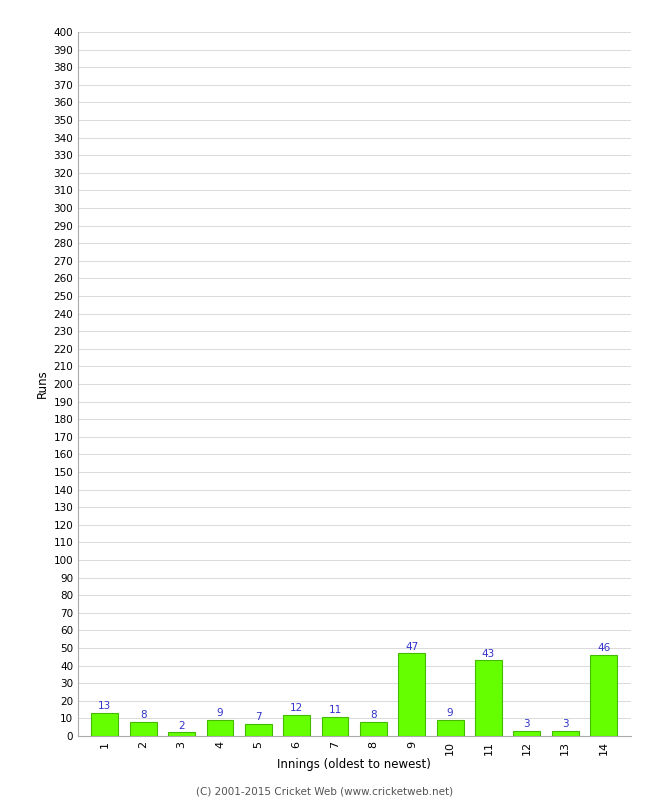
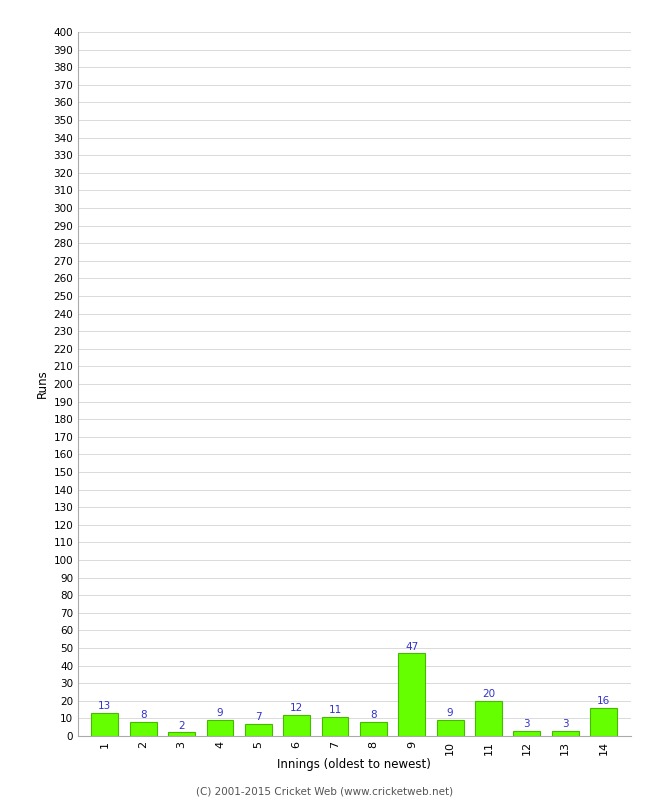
11: 43 -> 20
14: 46 -> 16
